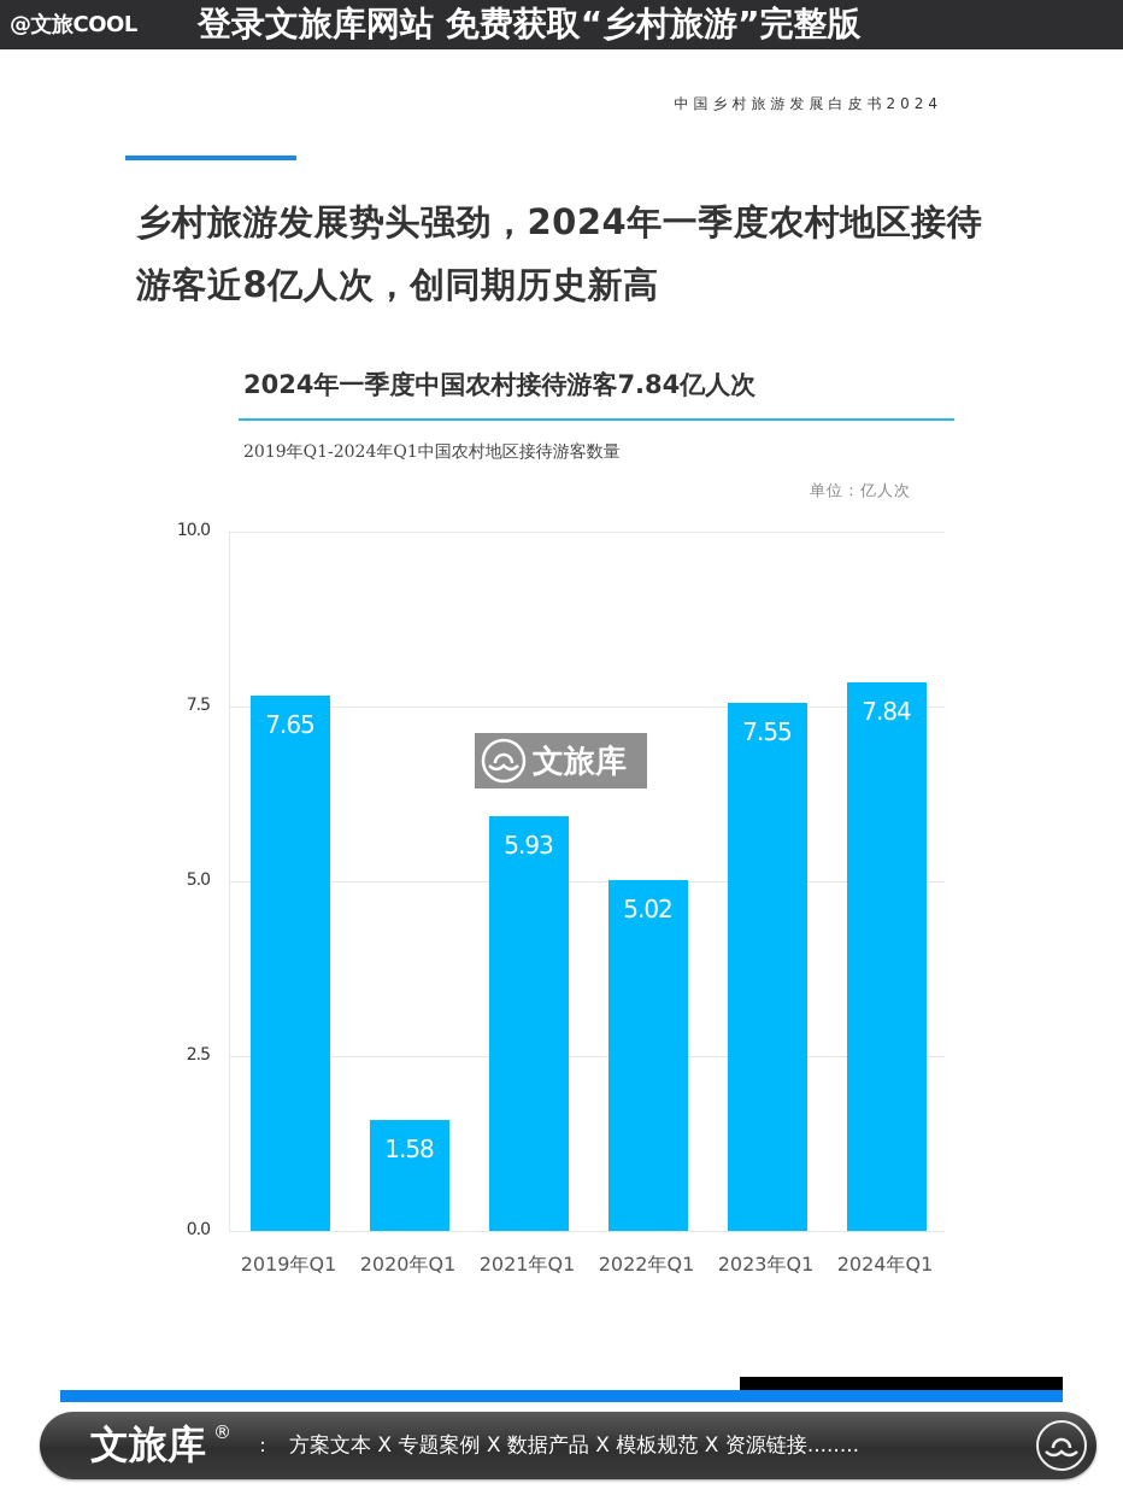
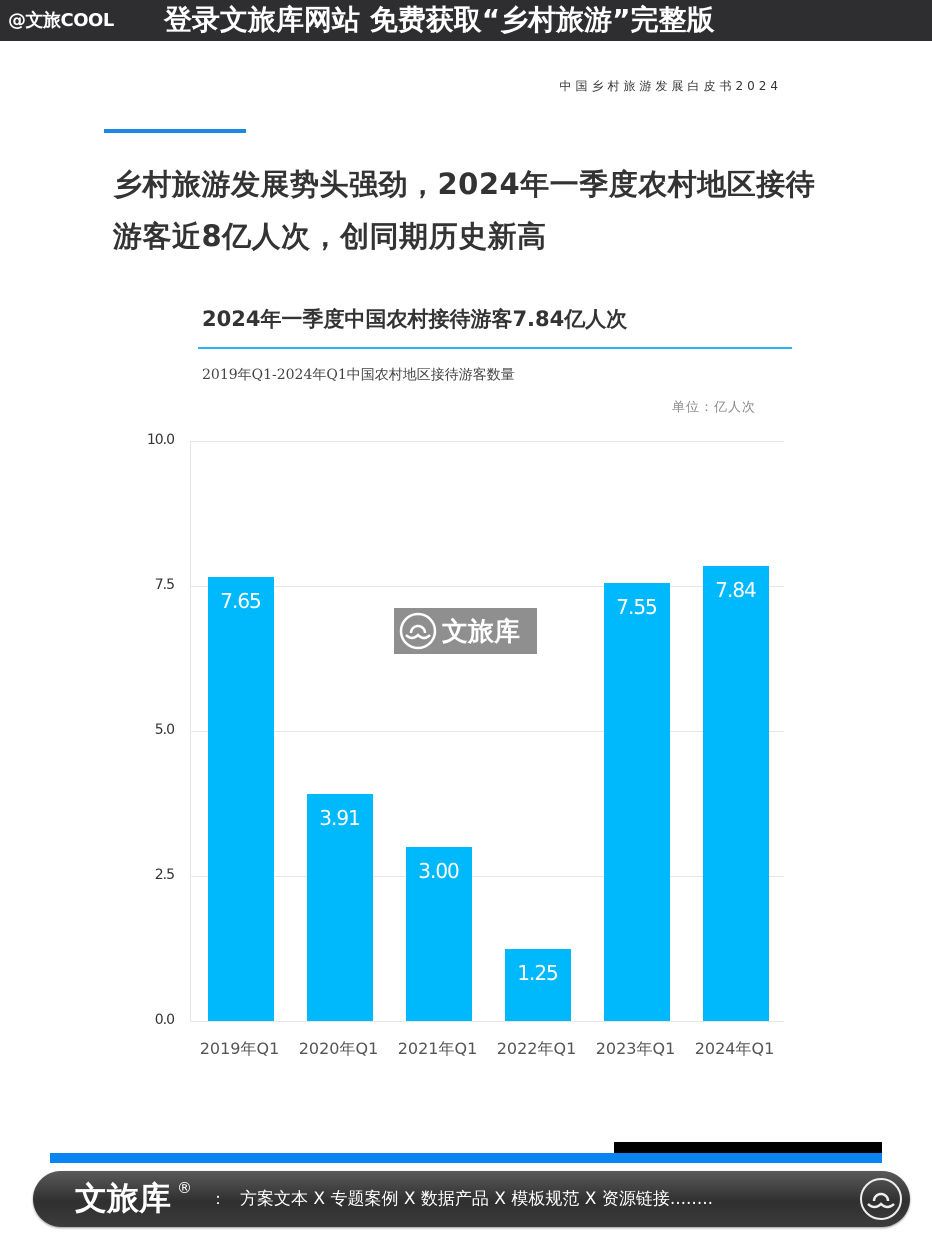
2020年Q1: 1.58 -> 3.91
2021年Q1: 5.93 -> 3.00
2022年Q1: 5.02 -> 1.25
